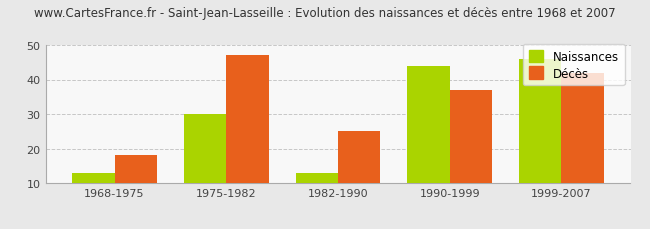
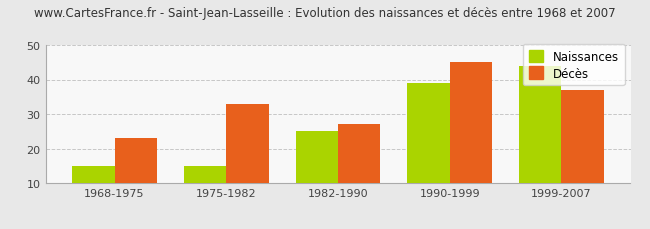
Naissances/1968-1975: 13 -> 15
Décès/1968-1975: 18 -> 23
Naissances/1975-1982: 30 -> 15
Décès/1975-1982: 47 -> 33
Naissances/1982-1990: 13 -> 25
Décès/1982-1990: 25 -> 27
Naissances/1990-1999: 44 -> 39
Décès/1990-1999: 37 -> 45
Naissances/1999-2007: 46 -> 44
Décès/1999-2007: 42 -> 37
